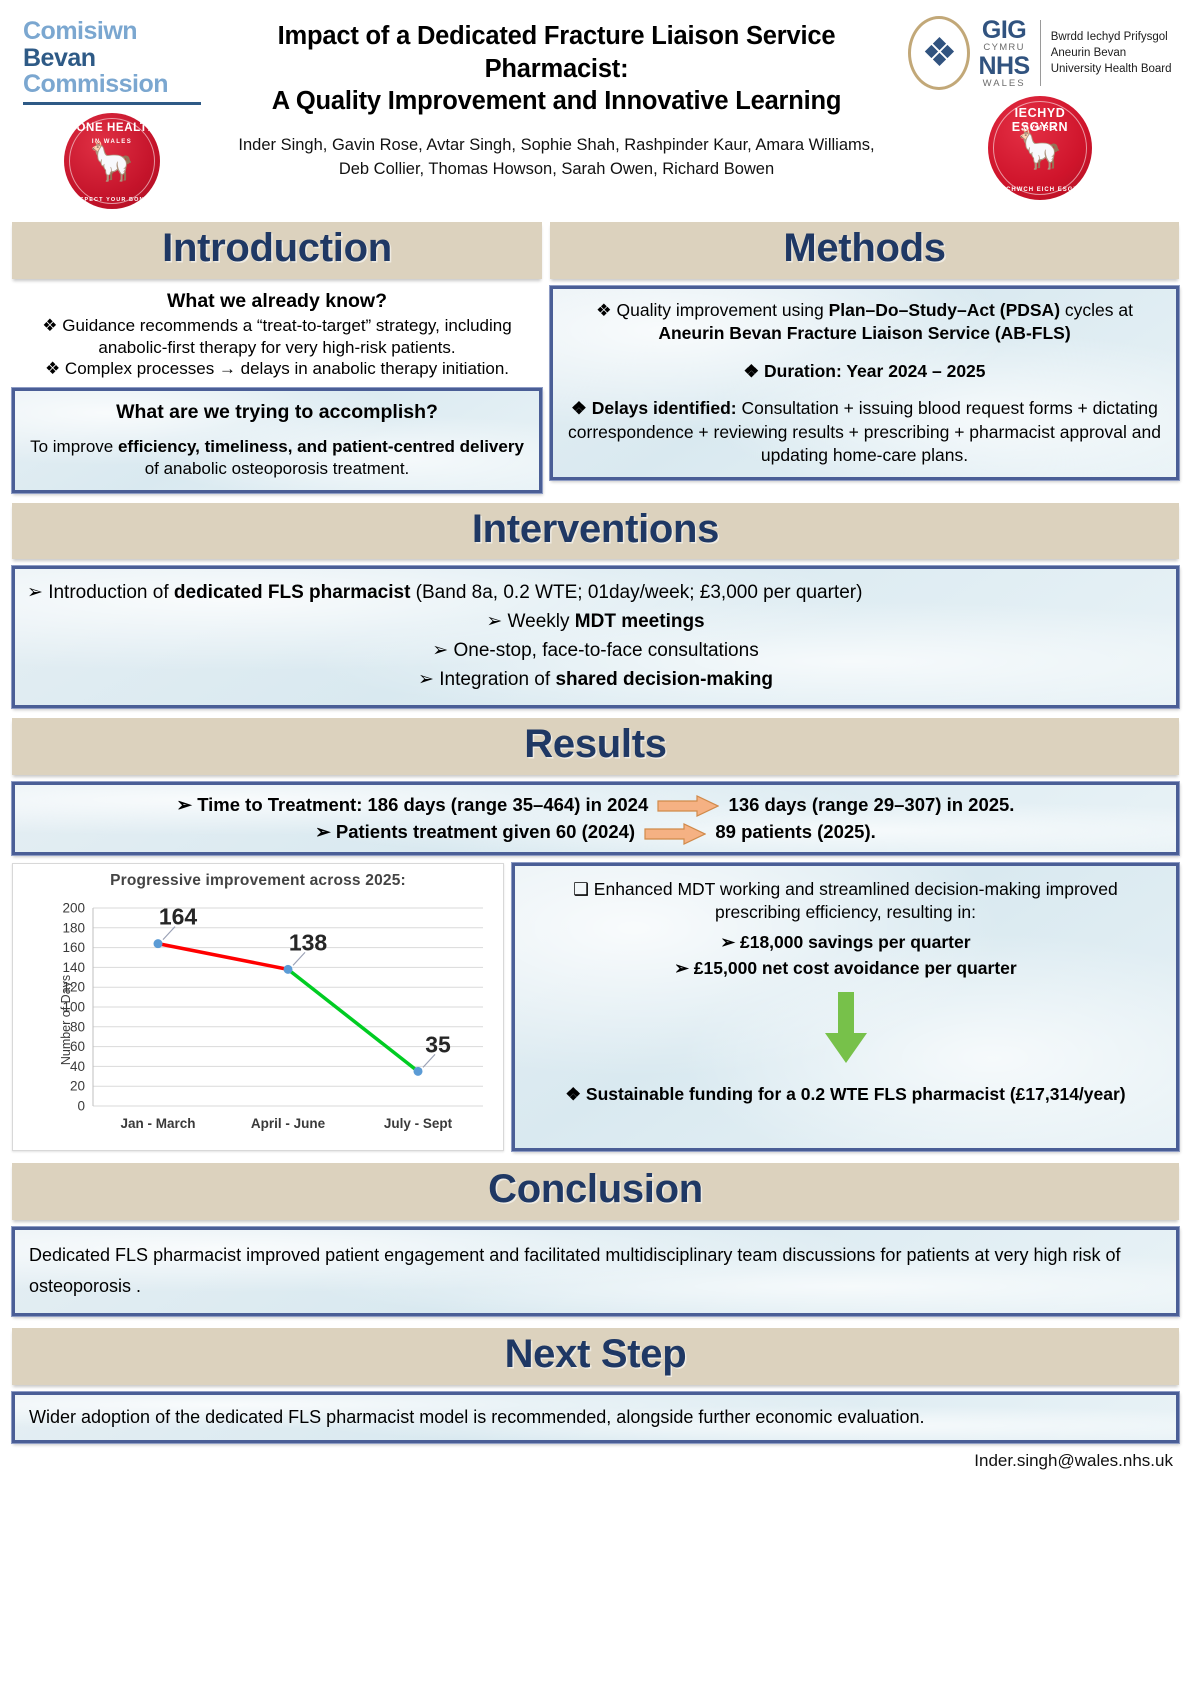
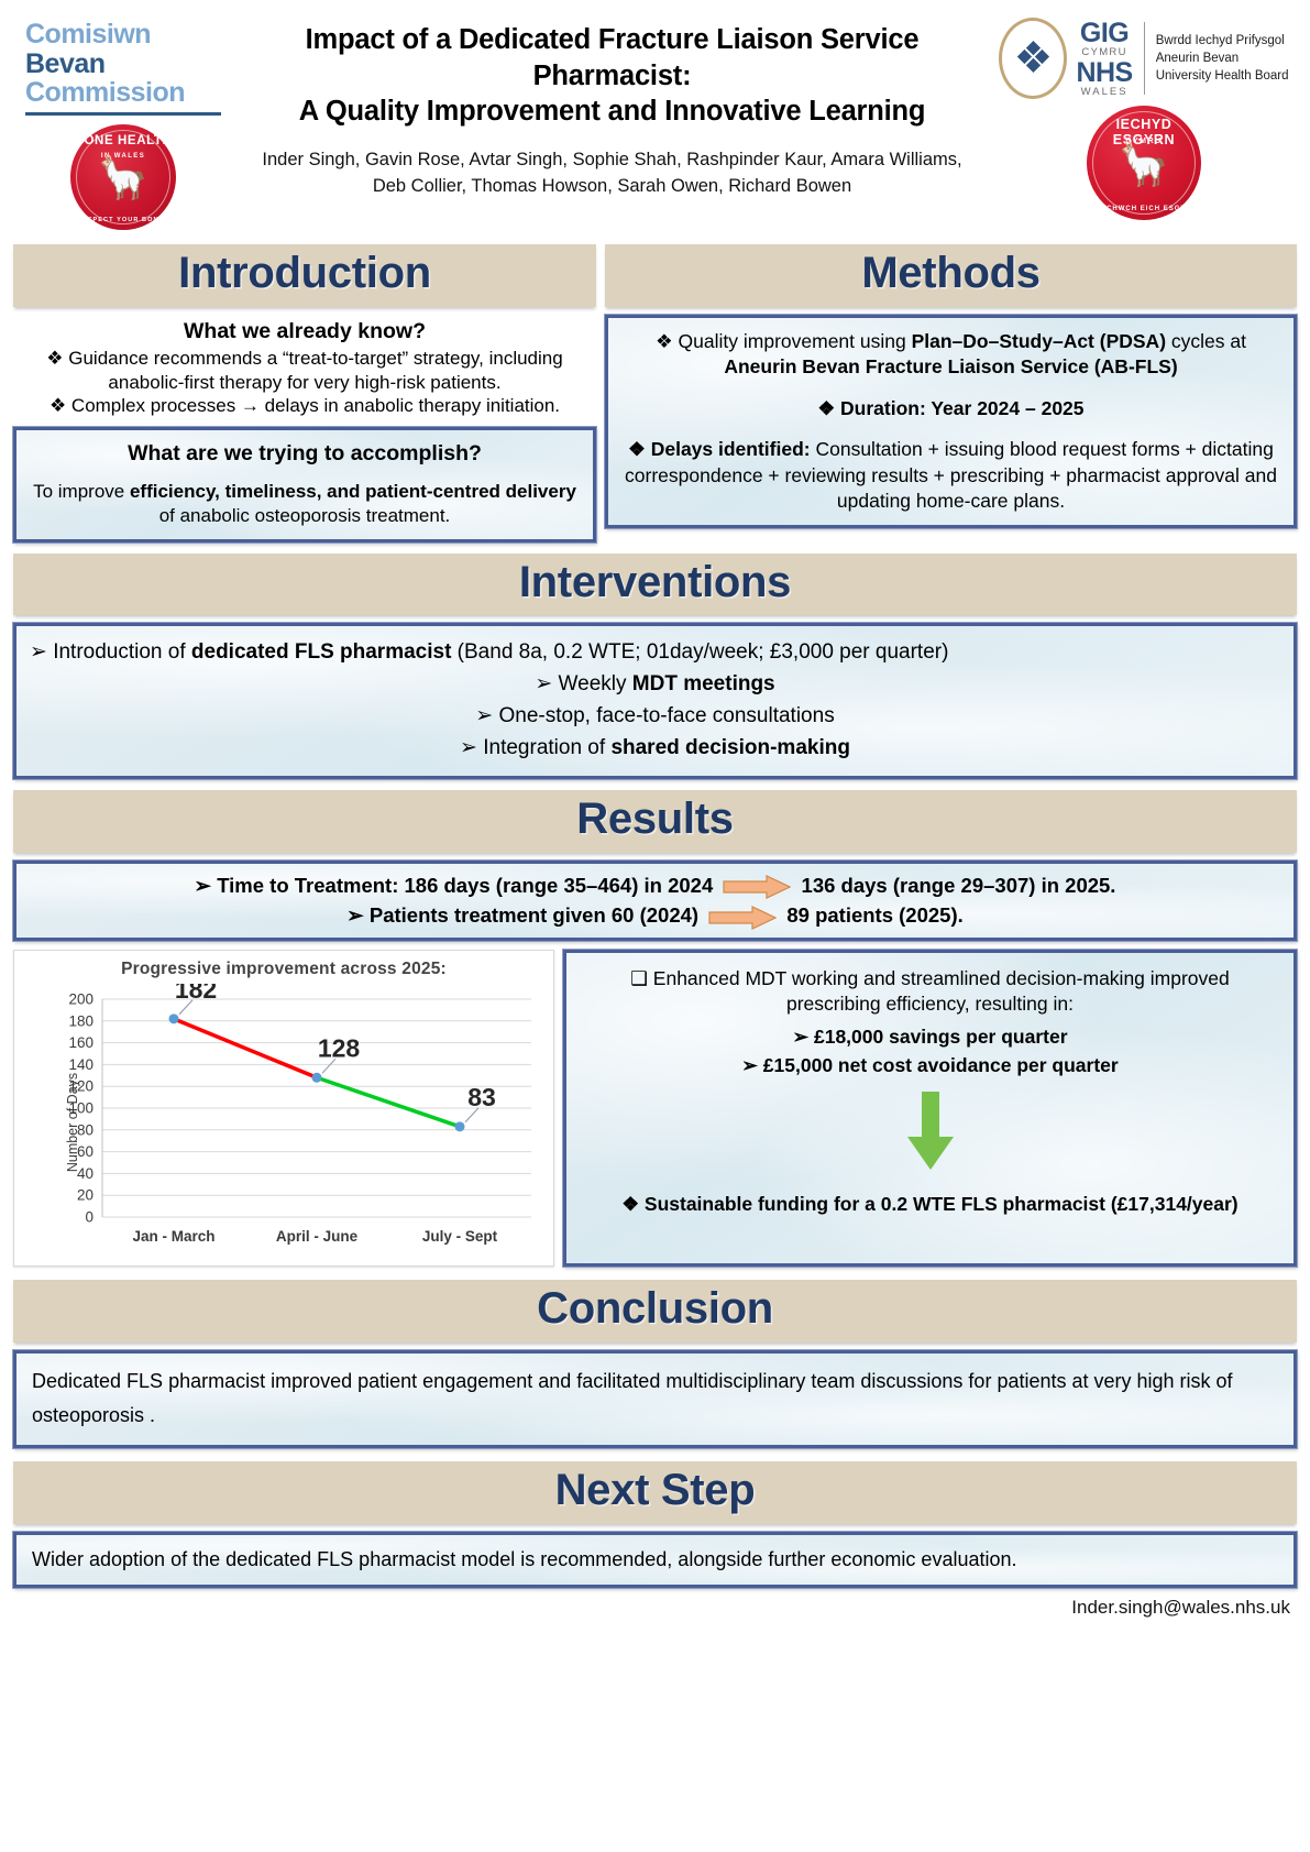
Jan - March: 164 -> 182
April - June: 138 -> 128
July - Sept: 35 -> 83
